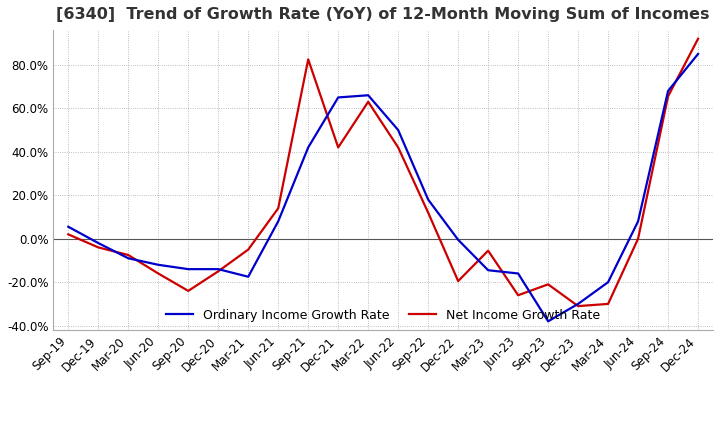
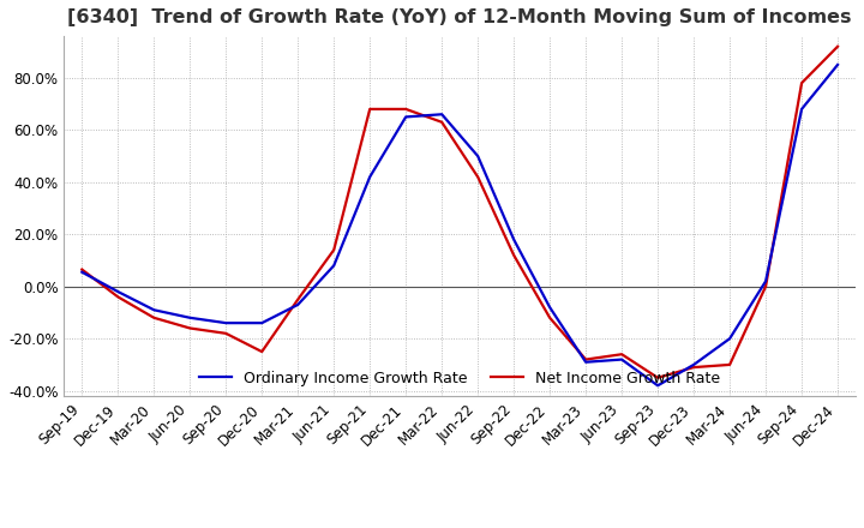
Net Income Growth Rate/Sep-19: 2.0% -> 6.5%
Net Income Growth Rate/Mar-20: -7.5% -> -12.0%
Net Income Growth Rate/Sep-20: -24.0% -> -18.0%
Net Income Growth Rate/Dec-20: -15.0% -> -25.0%
Ordinary Income Growth Rate/Mar-21: -17.5% -> -7.0%
Net Income Growth Rate/Sep-21: 82.5% -> 68.0%
Net Income Growth Rate/Dec-21: 42.0% -> 68.0%
Ordinary Income Growth Rate/Dec-22: -0.5% -> -8.0%
Net Income Growth Rate/Dec-22: -19.5% -> -12.0%
Ordinary Income Growth Rate/Mar-23: -14.5% -> -29.0%
Net Income Growth Rate/Mar-23: -5.5% -> -28.0%
Ordinary Income Growth Rate/Jun-23: -16.0% -> -28.0%
Net Income Growth Rate/Sep-23: -21.0% -> -35.0%
Ordinary Income Growth Rate/Jun-24: 8.0% -> 2.0%
Net Income Growth Rate/Sep-24: 65.5% -> 78.0%
